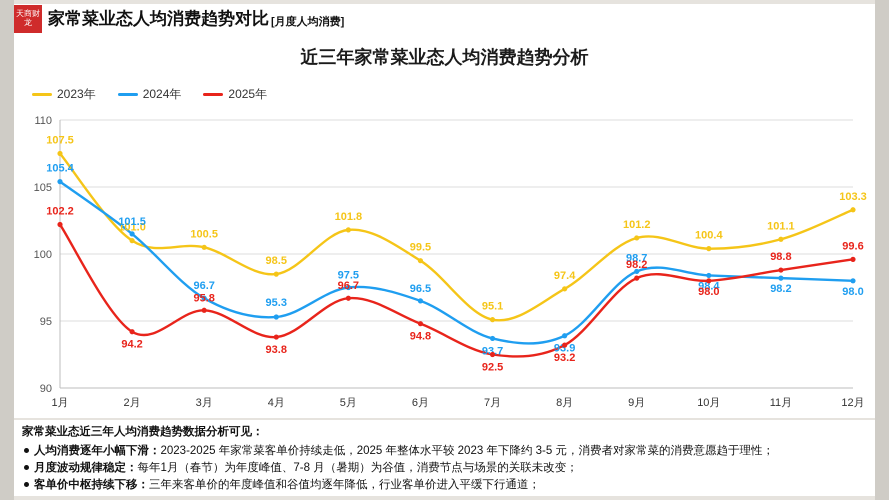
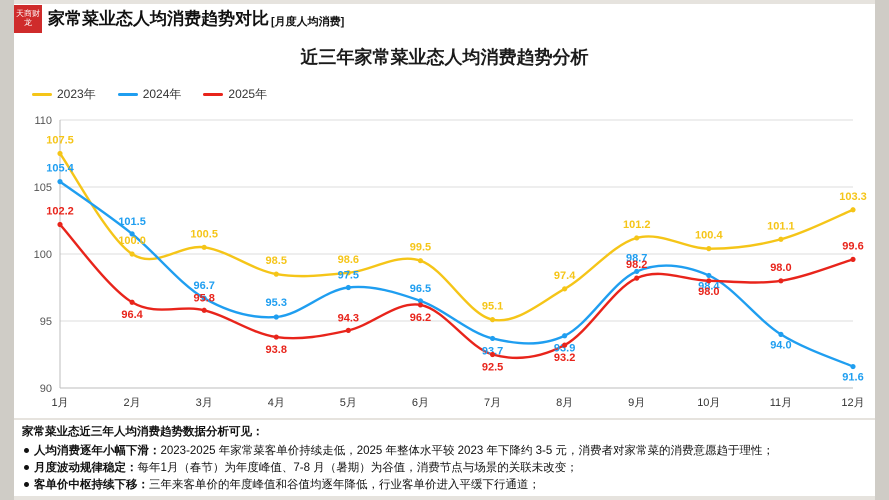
2023年/2月: 101.0 -> 100.0
2025年/2月: 94.2 -> 96.4
2023年/5月: 101.8 -> 98.6
2025年/5月: 96.7 -> 94.3
2025年/6月: 94.8 -> 96.2
2024年/11月: 98.2 -> 94.0
2025年/11月: 98.8 -> 98.0
2024年/12月: 98.0 -> 91.6
